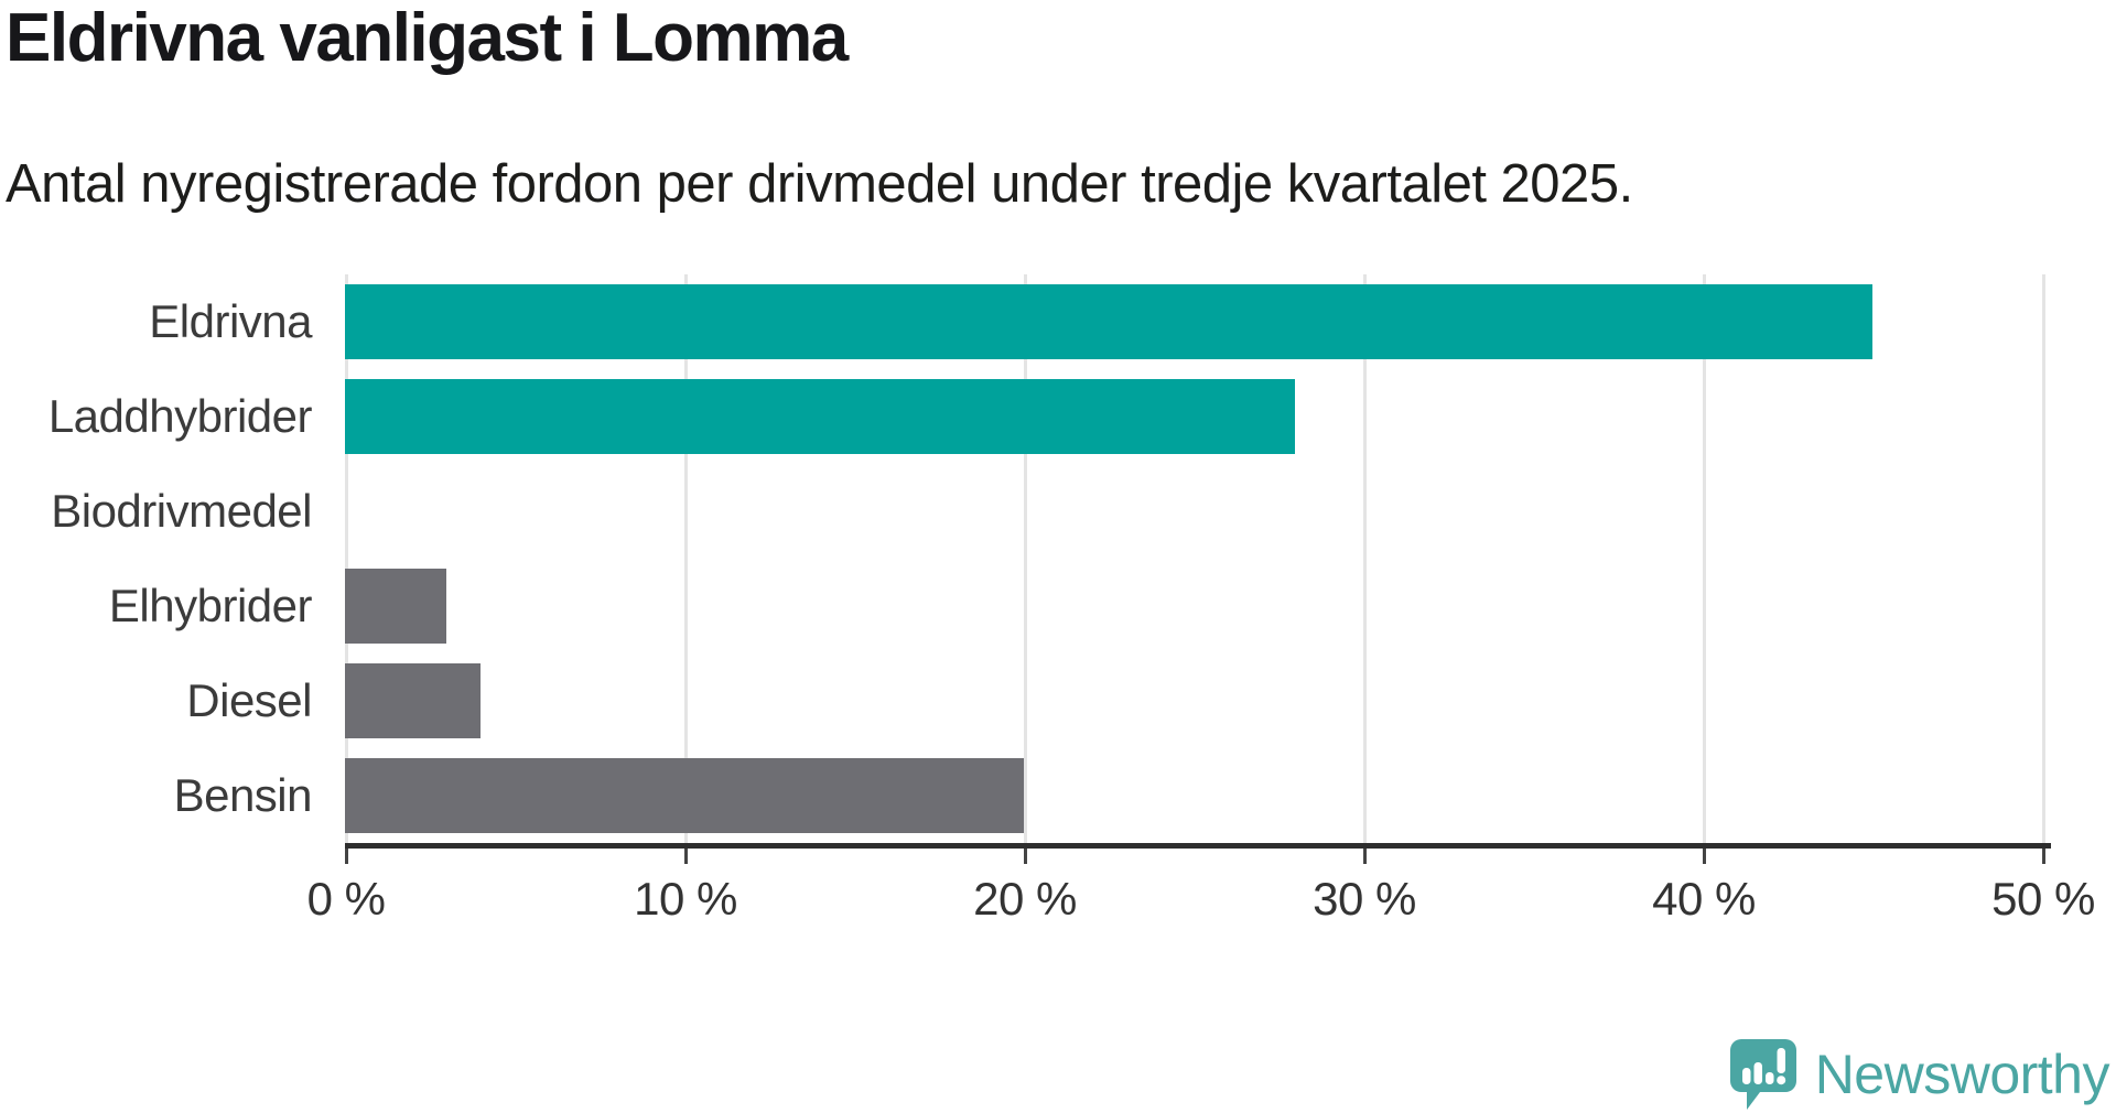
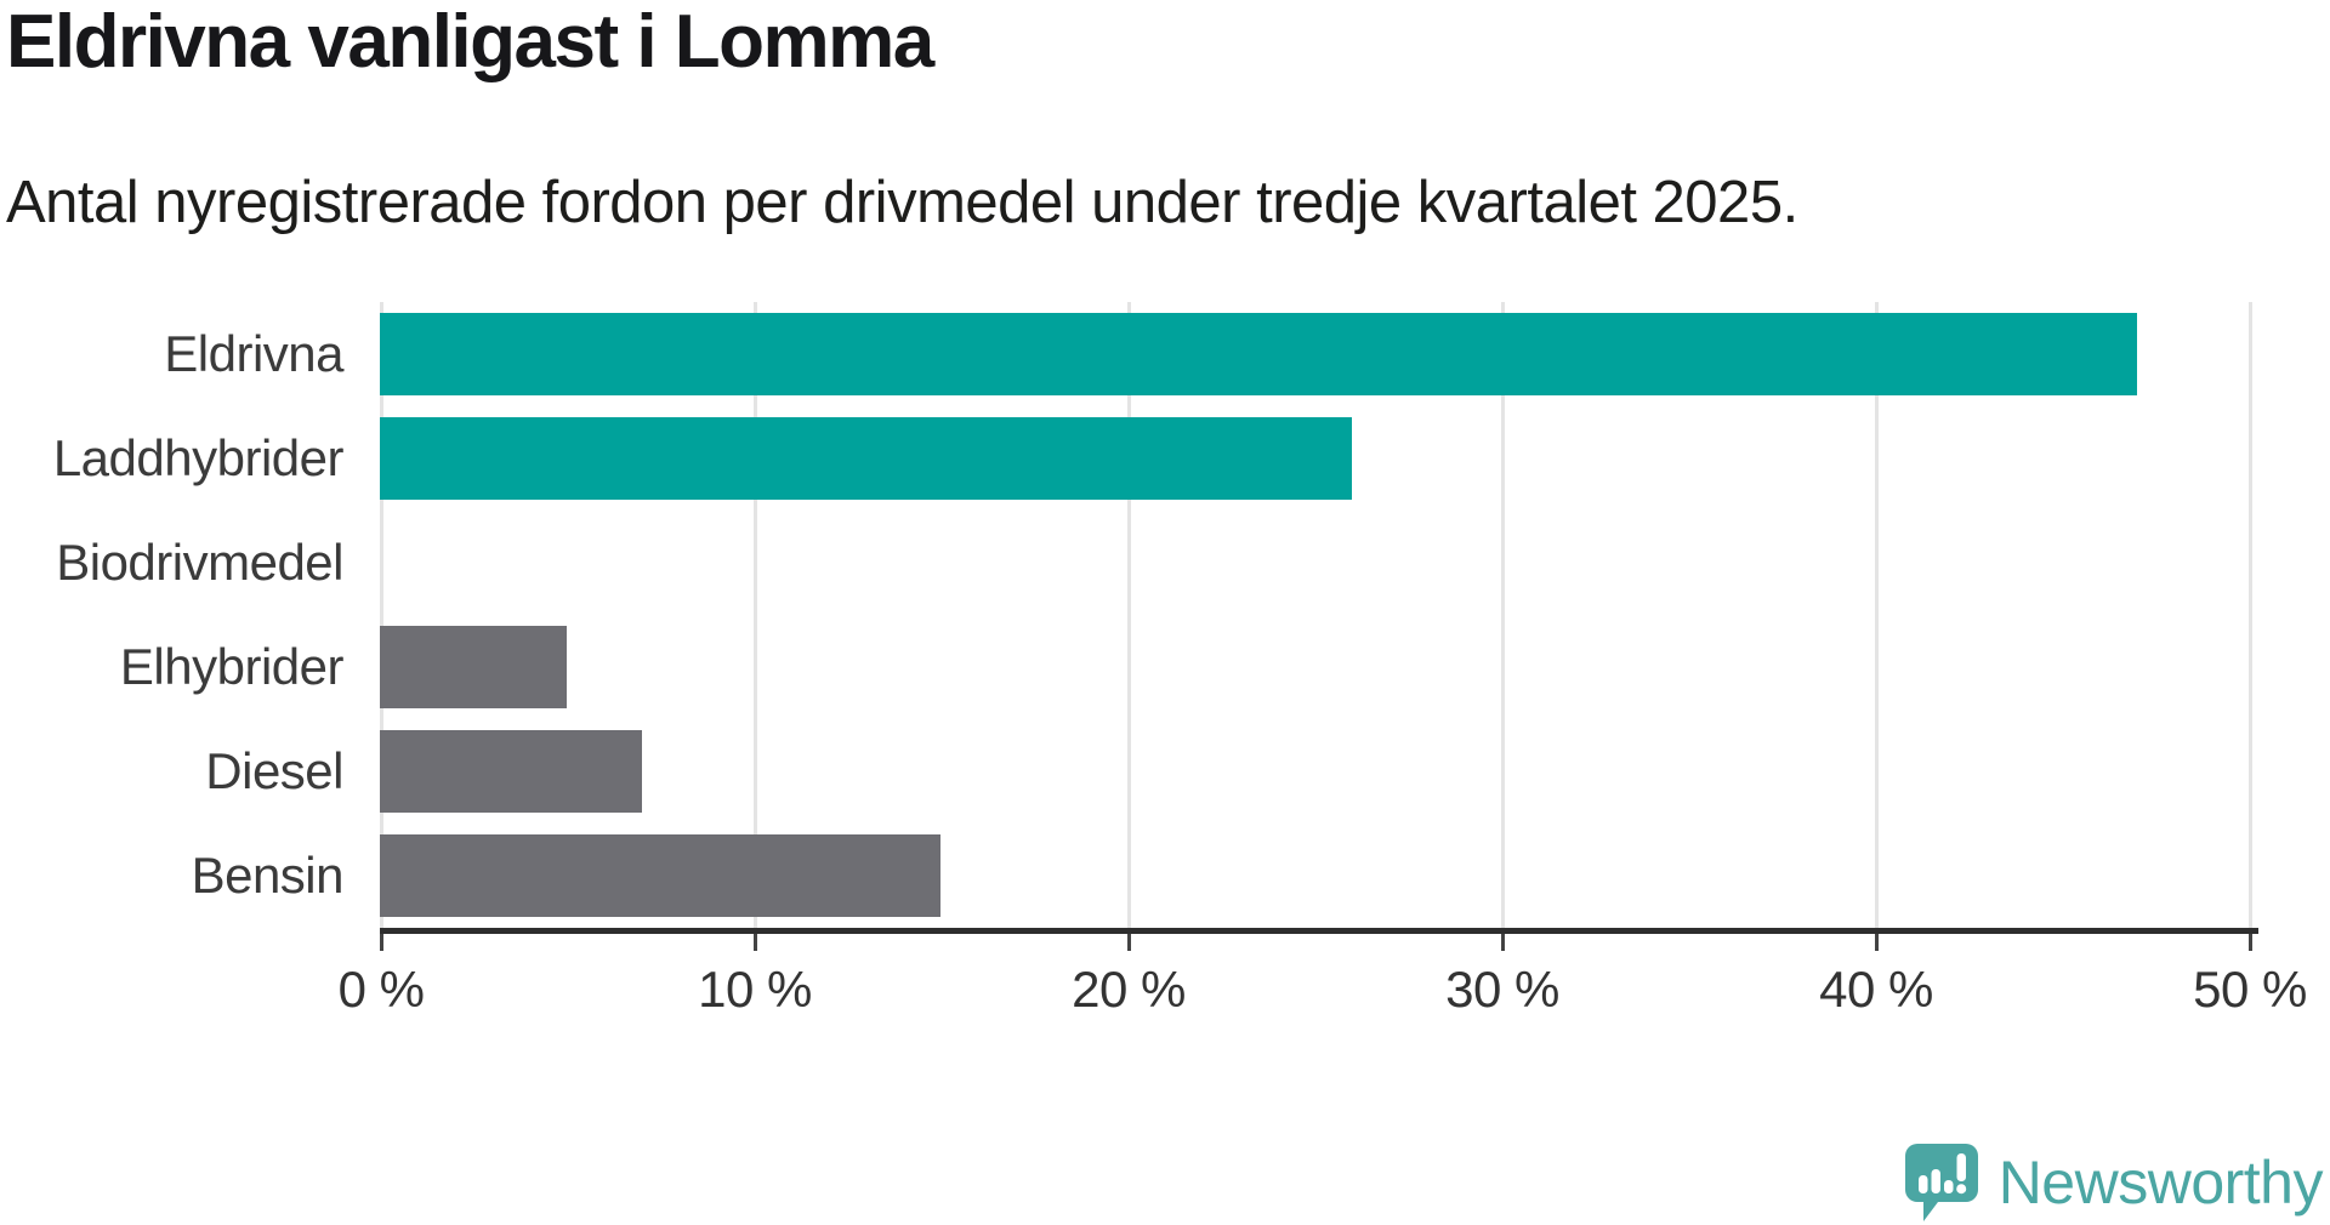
Eldrivna: 45% -> 47%
Laddhybrider: 28% -> 26%
Elhybrider: 3% -> 5%
Diesel: 4% -> 7%
Bensin: 20% -> 15%
